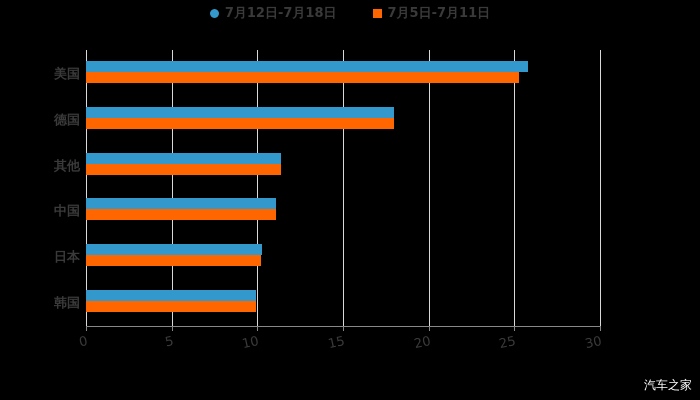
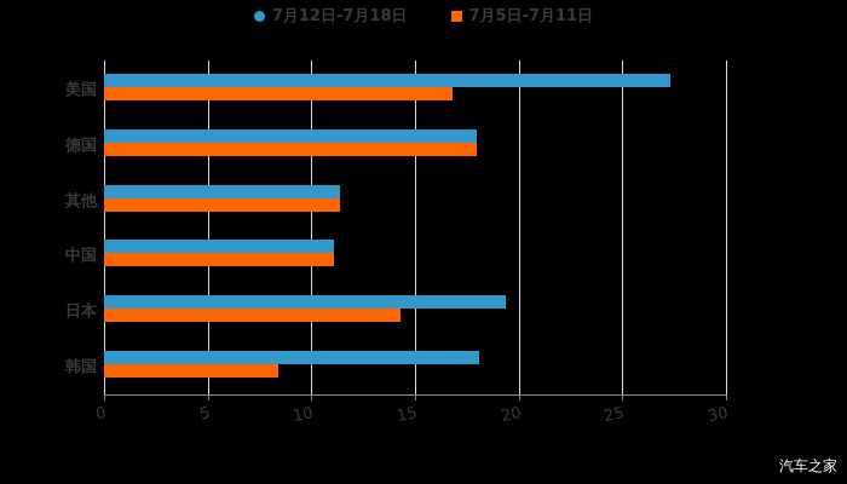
7月12日-7月18日/美国: 25.8 -> 27.3
7月5日-7月11日/美国: 25.3 -> 16.8
7月12日-7月18日/日本: 10.3 -> 19.4
7月5日-7月11日/日本: 10.2 -> 14.3
7月12日-7月18日/韩国: 9.9 -> 18.1
7月5日-7月11日/韩国: 9.9 -> 8.4
